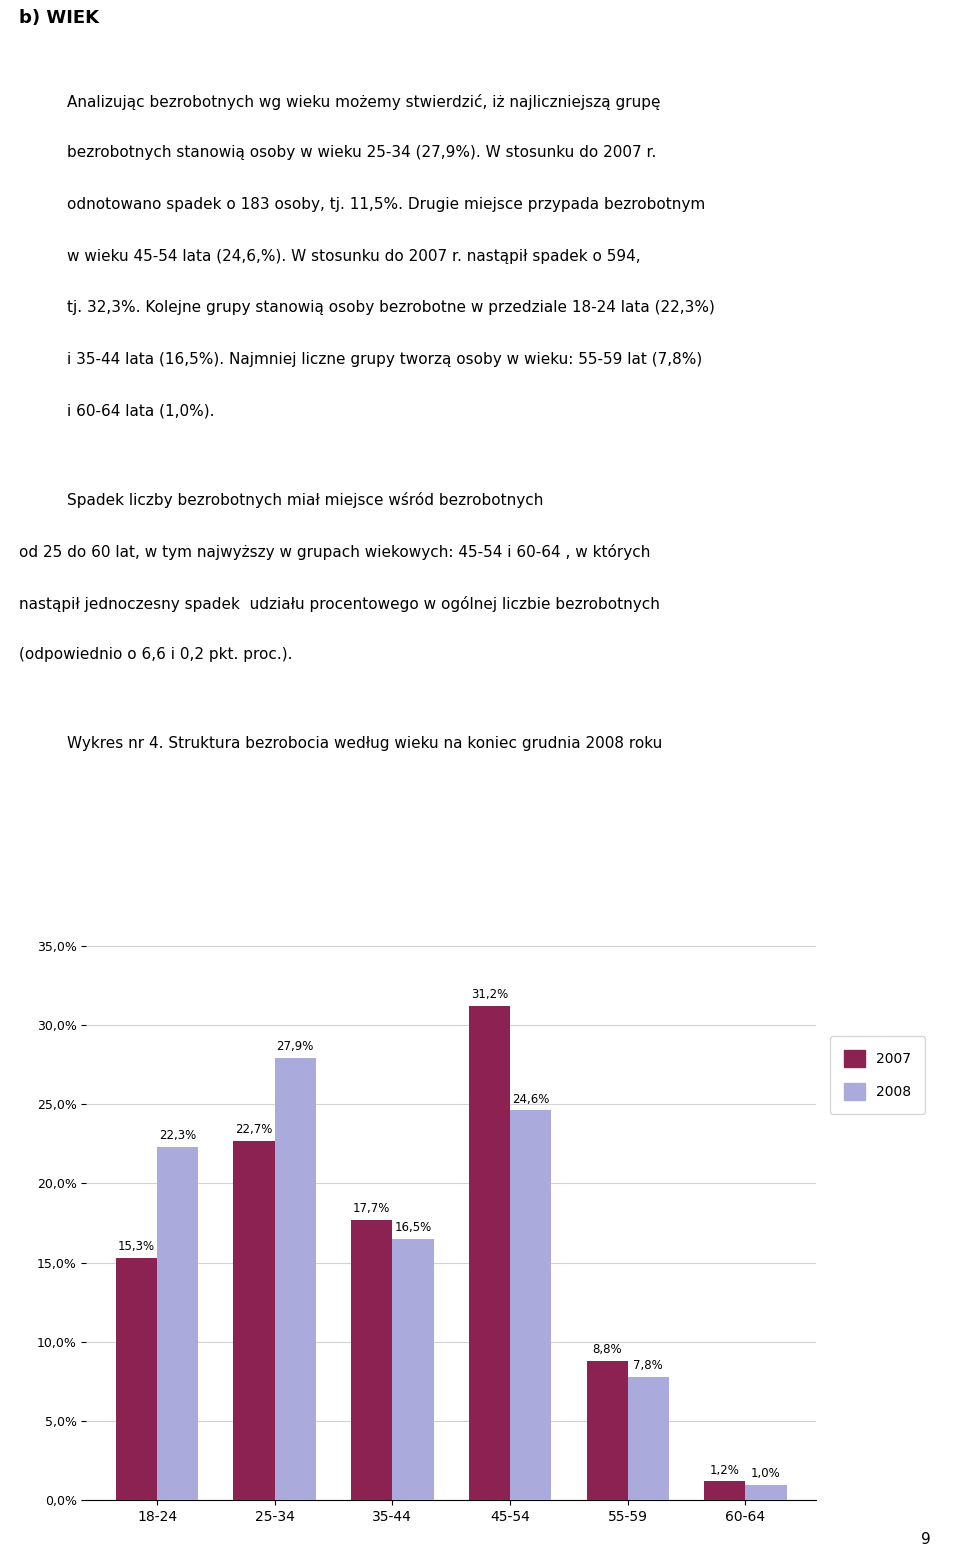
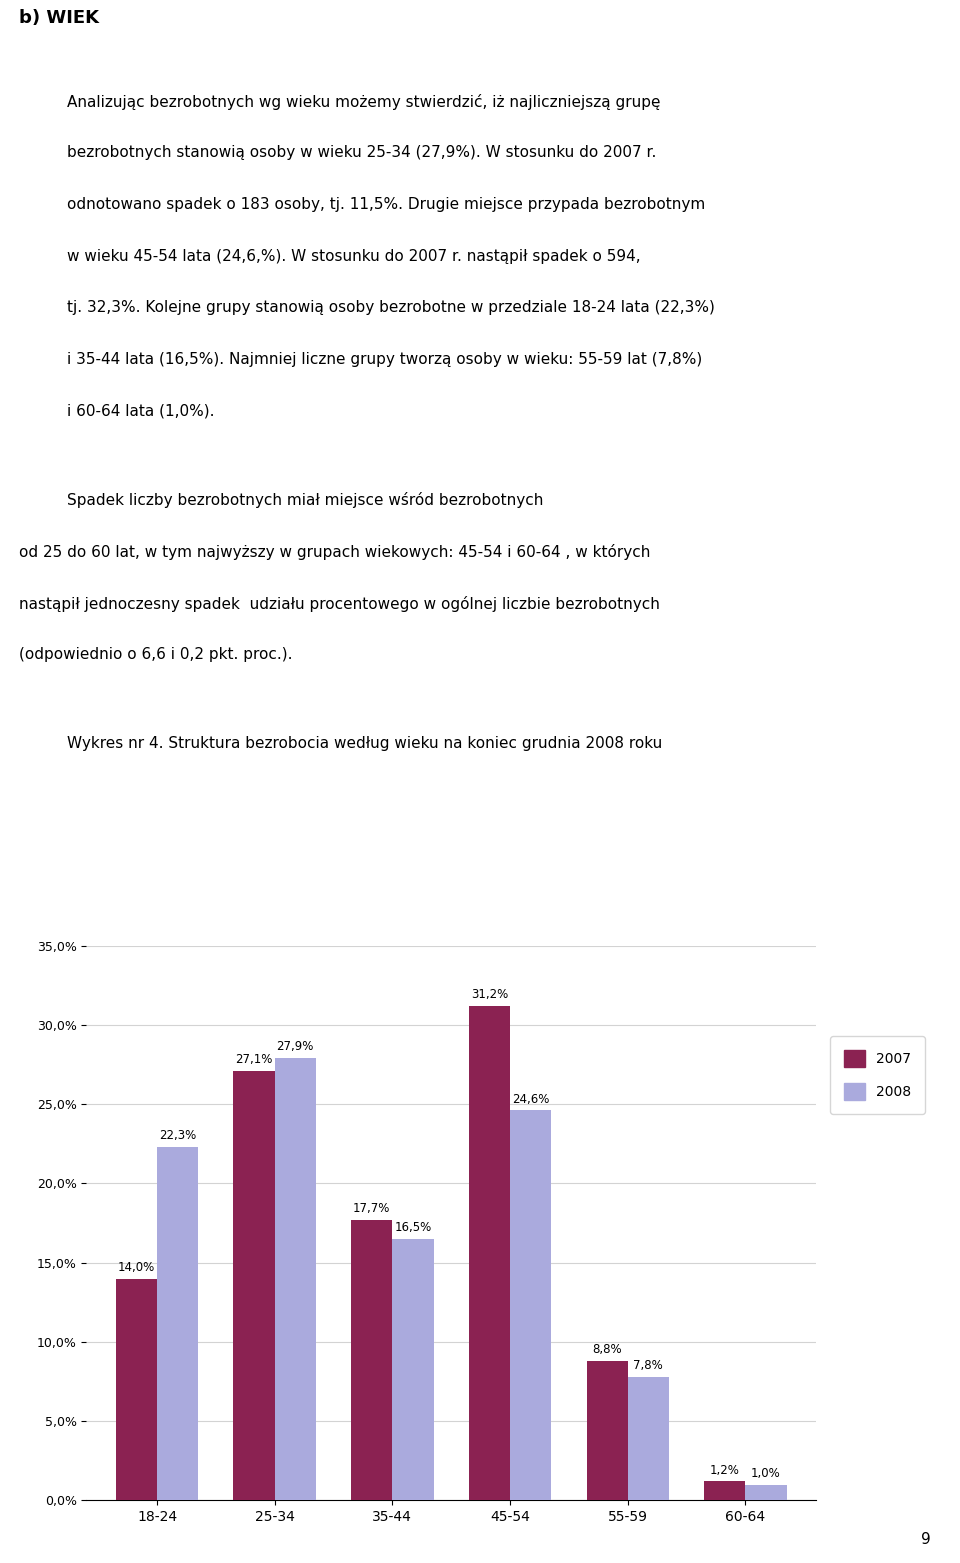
2007/18-24: 15,3% -> 14,0%
2007/25-34: 22,7% -> 27,1%
